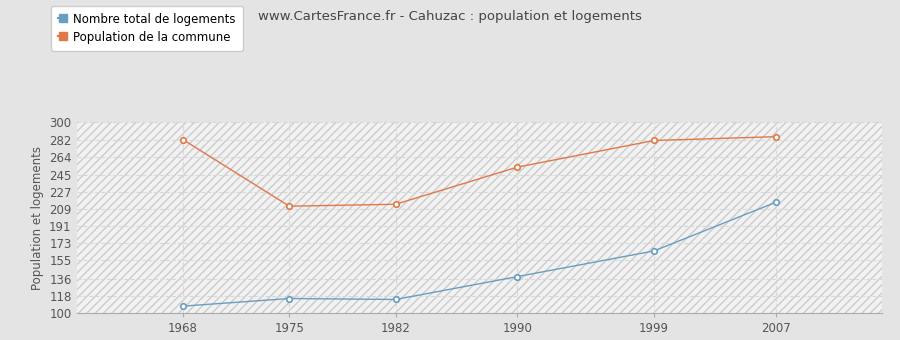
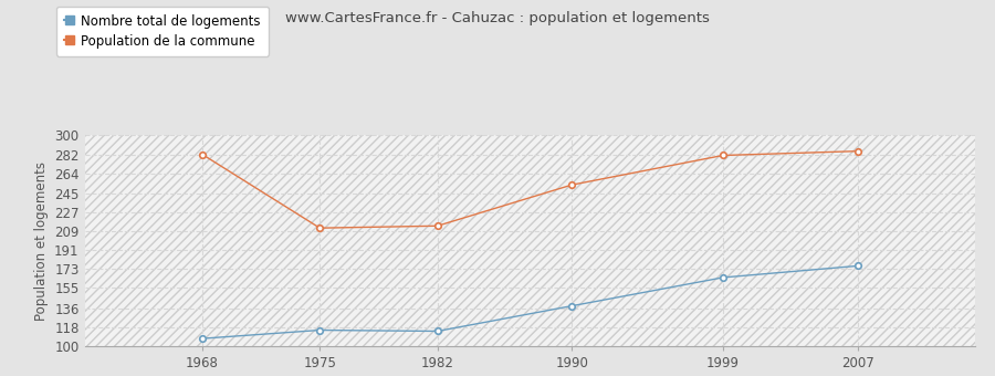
Nombre total de logements/2007: 216 -> 176
